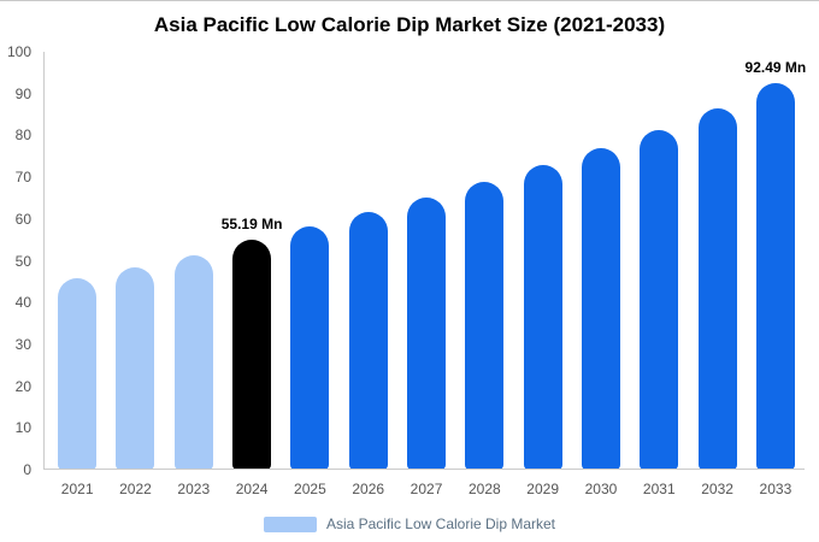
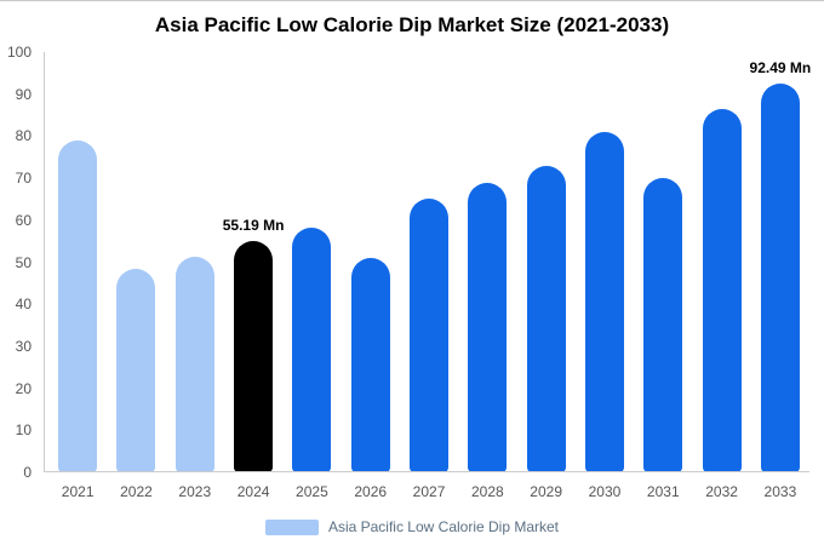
2021: 46 -> 79
2026: 62 -> 51
2030: 77 -> 81
2031: 81 -> 70
